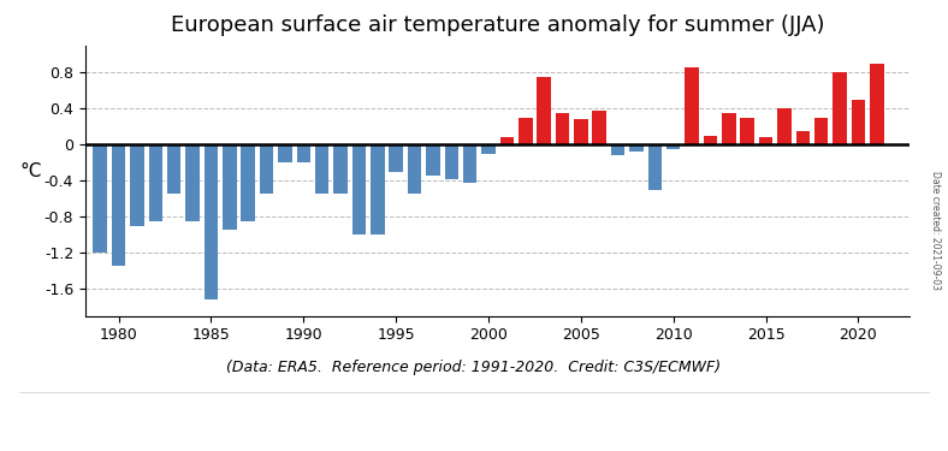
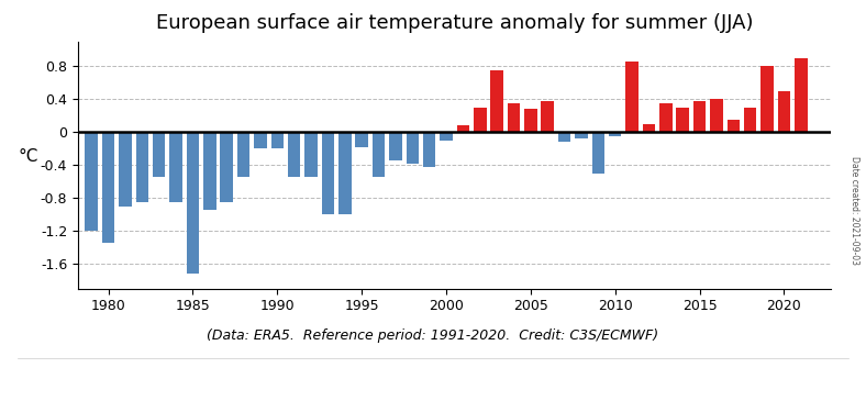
1995: -0.30 -> -0.18
2015: 0.08 -> 0.38
